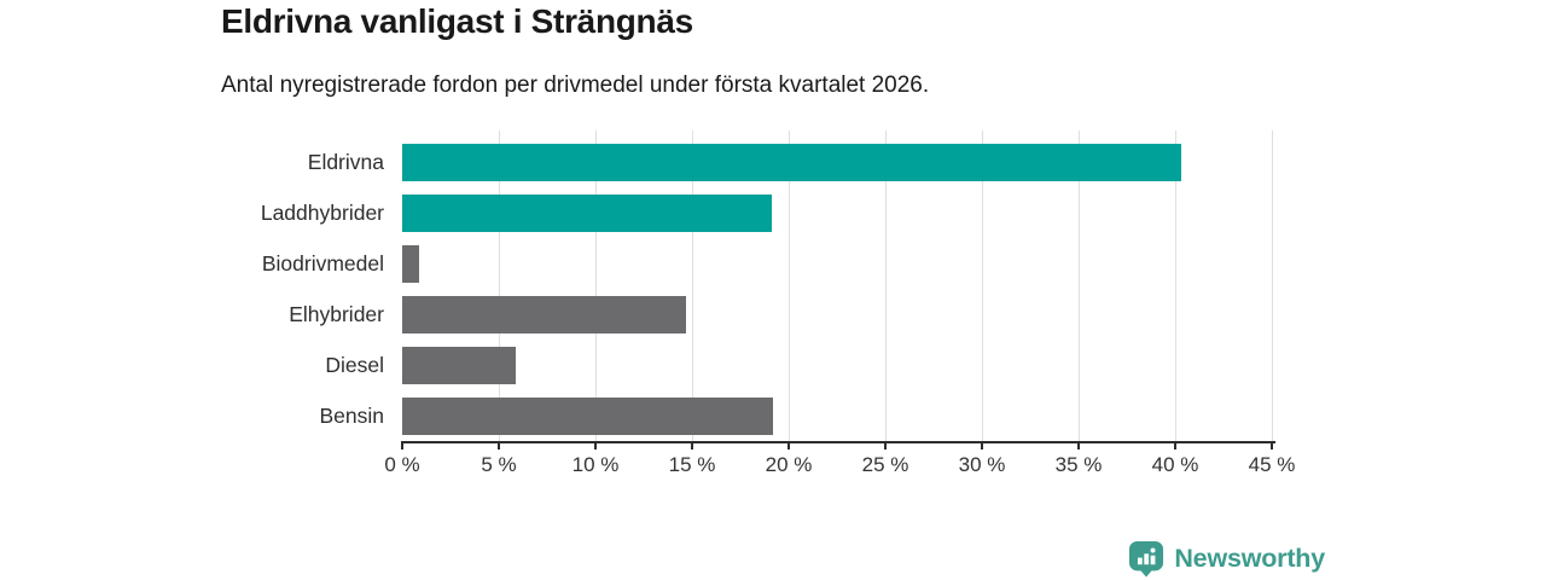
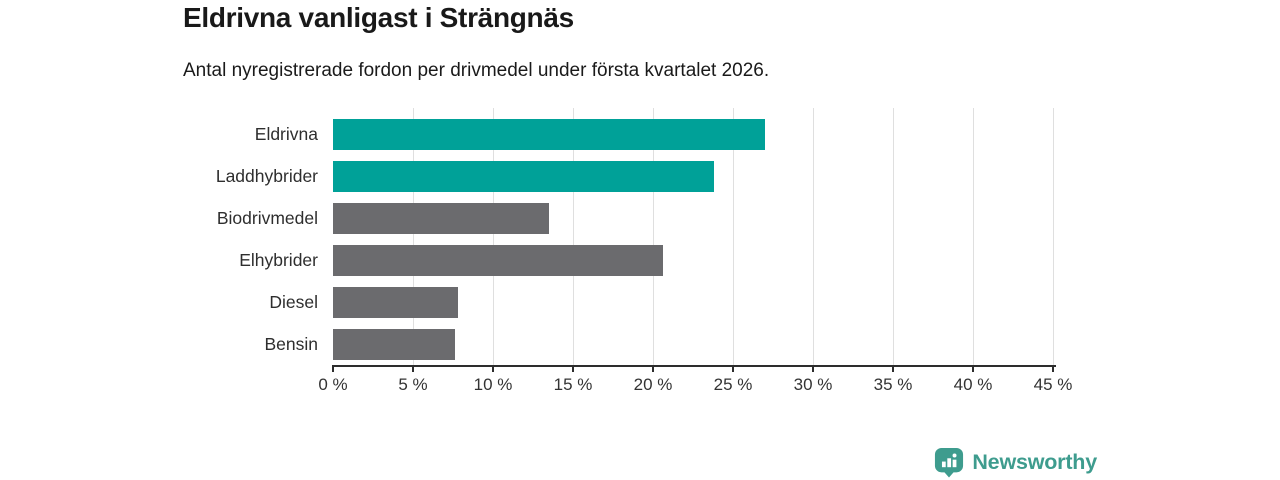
Eldrivna: 40.3% -> 27.0%
Laddhybrider: 19.1% -> 23.8%
Biodrivmedel: 0.9% -> 13.5%
Elhybrider: 14.7% -> 20.6%
Diesel: 5.9% -> 7.8%
Bensin: 19.2% -> 7.6%
